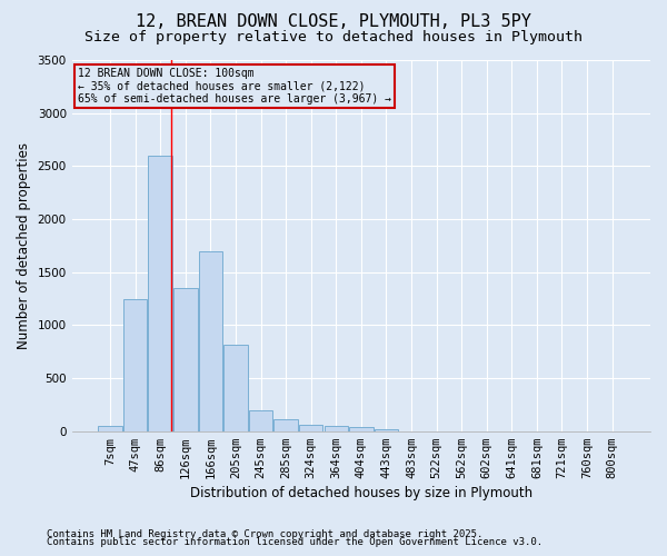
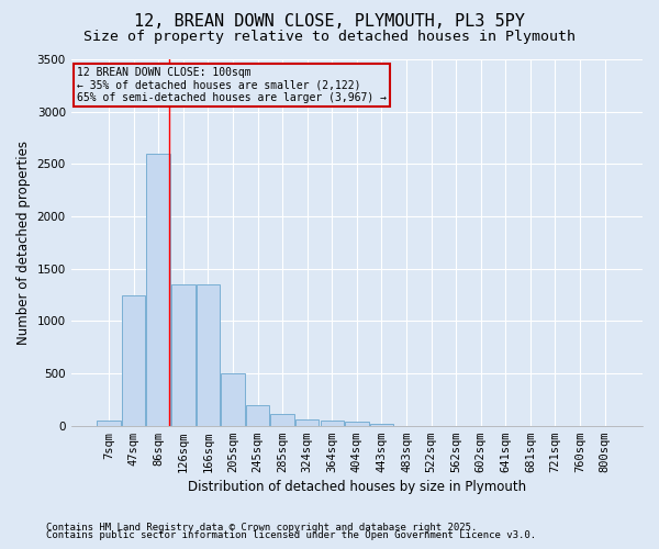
166sqm: 1700 -> 1350
205sqm: 820 -> 500
